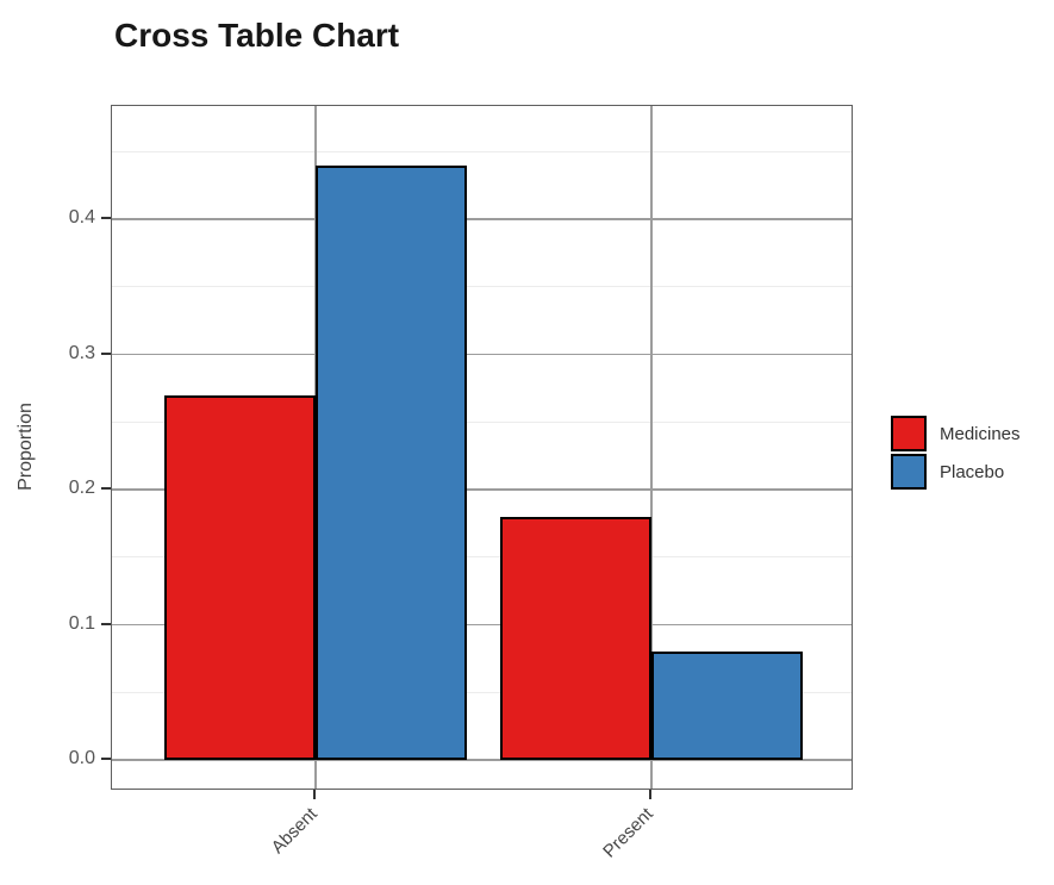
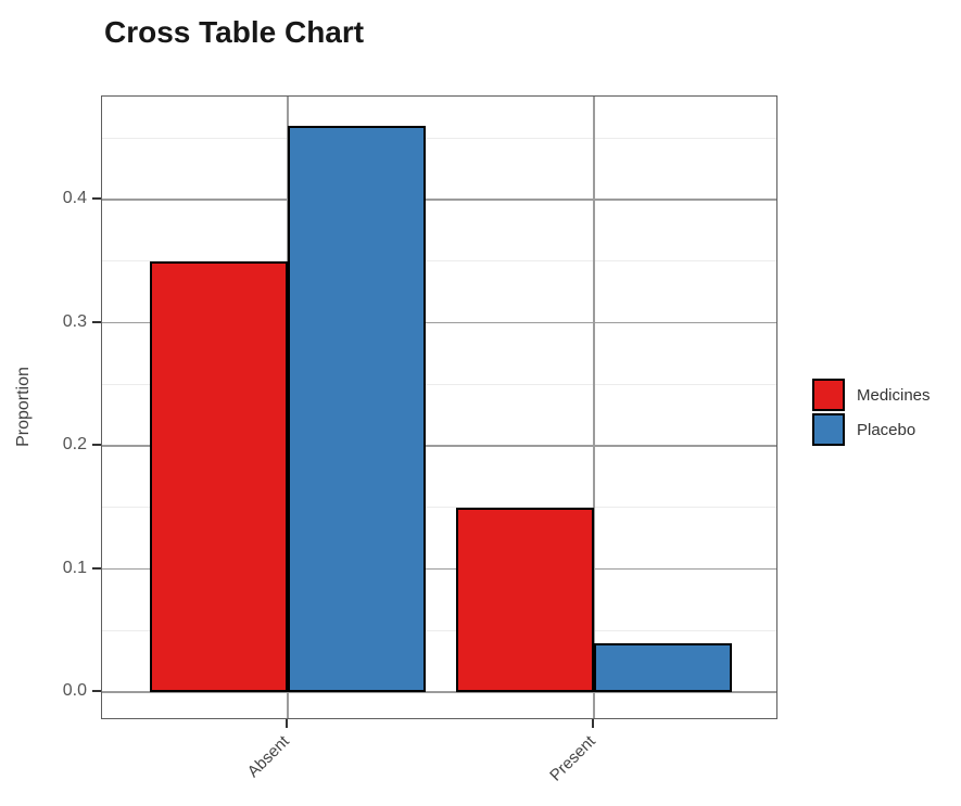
Medicines/Absent: 0.27 -> 0.35
Placebo/Absent: 0.44 -> 0.46
Medicines/Present: 0.18 -> 0.15
Placebo/Present: 0.08 -> 0.04
